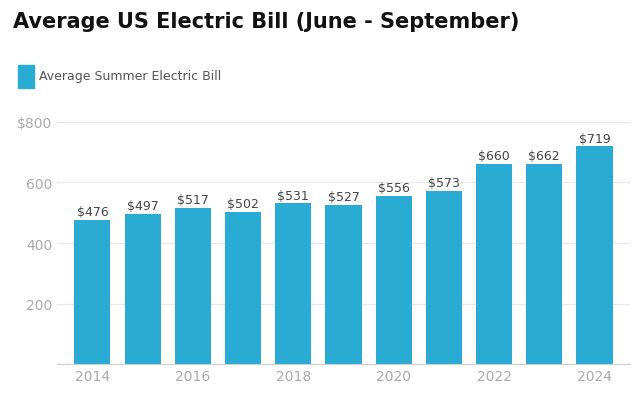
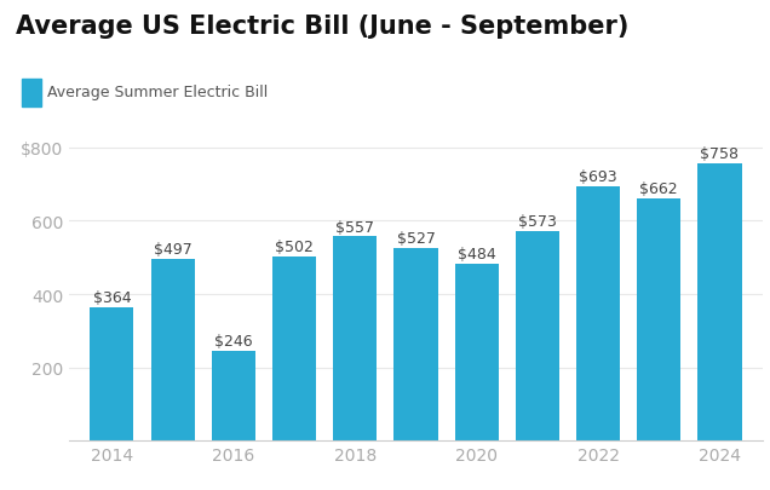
2014: $476 -> $364
2016: $517 -> $246
2018: $531 -> $557
2020: $556 -> $484
2022: $660 -> $693
2024: $719 -> $758
